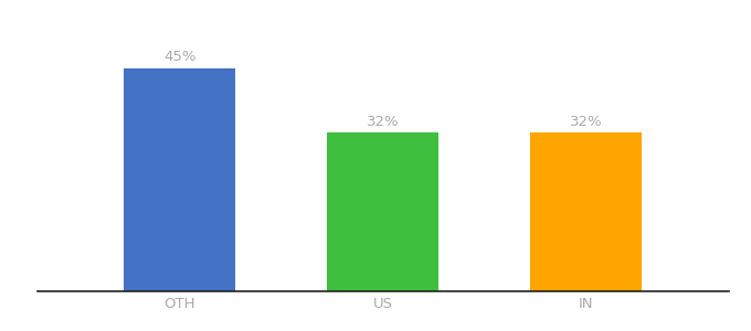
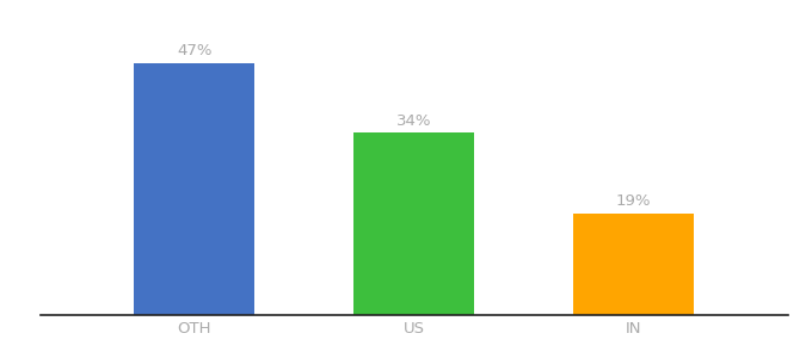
OTH: 45% -> 47%
US: 32% -> 34%
IN: 32% -> 19%
